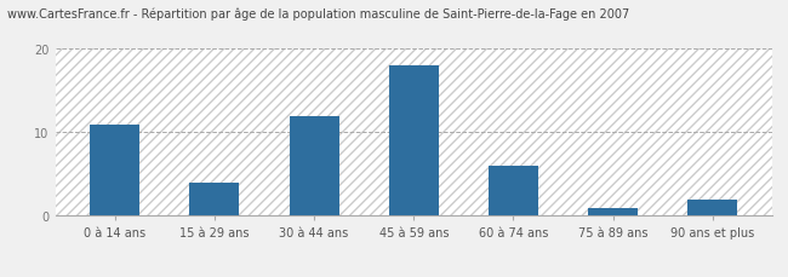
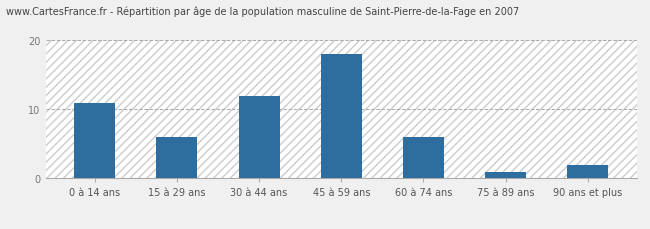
15 à 29 ans: 4 -> 6
